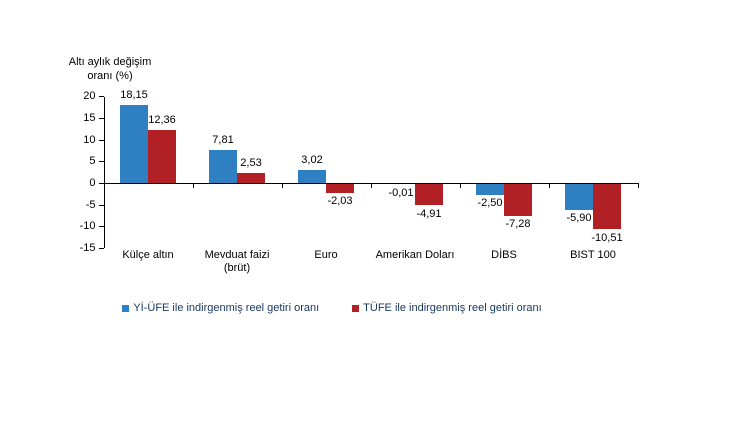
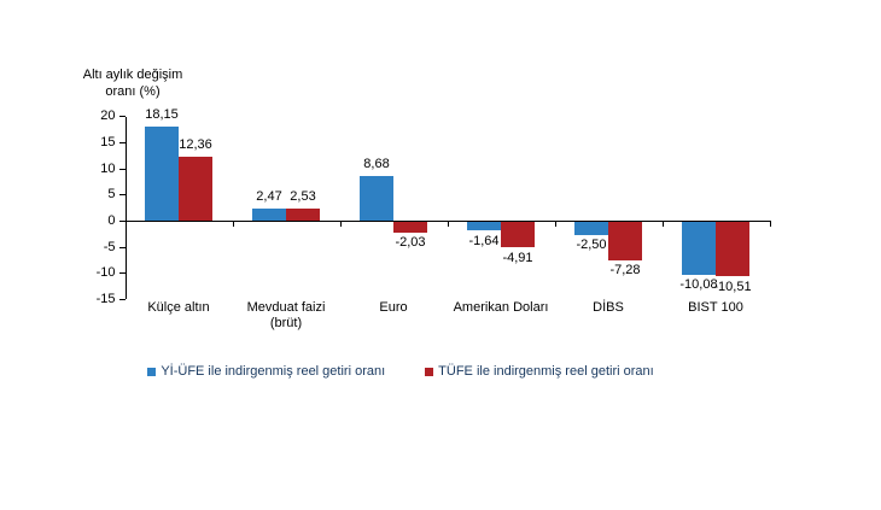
Yİ-ÜFE ile indirgenmiş reel getiri oranı/Mevduat faizi (brüt): 7,81 -> 2,47
Yİ-ÜFE ile indirgenmiş reel getiri oranı/Euro: 3,02 -> 8,68
Yİ-ÜFE ile indirgenmiş reel getiri oranı/Amerikan Doları: -0,01 -> -1,64
Yİ-ÜFE ile indirgenmiş reel getiri oranı/BIST 100: -5,90 -> -10,08
